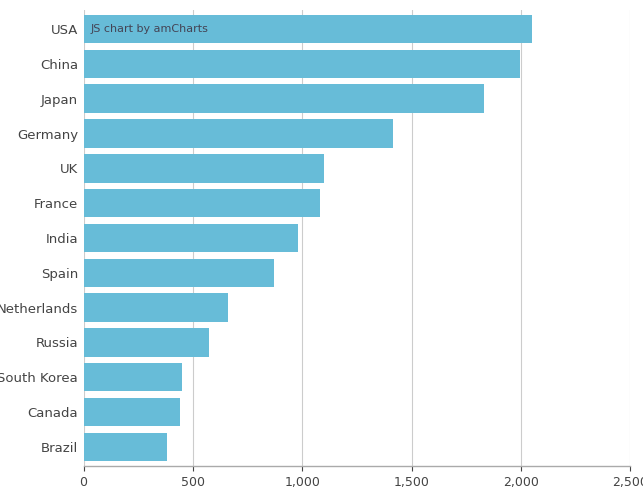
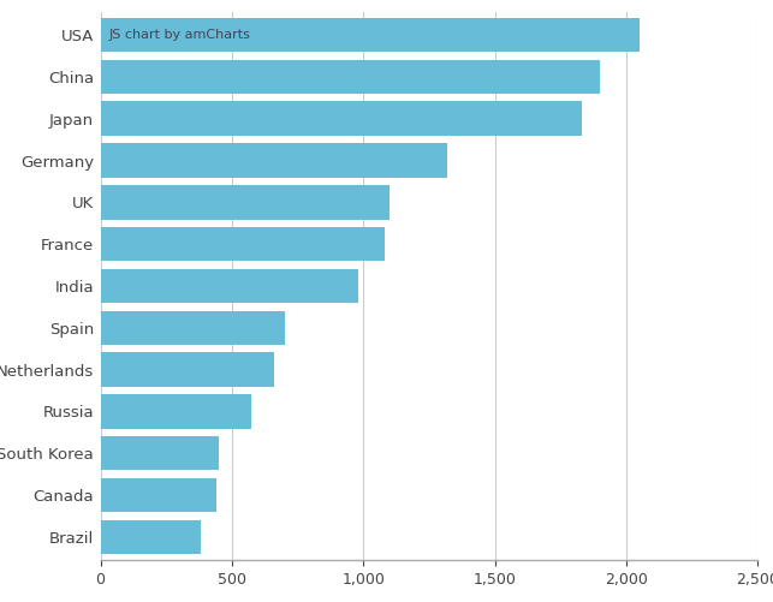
China: 1,995 -> 1,900
Germany: 1,415 -> 1,320
Spain: 870 -> 700
